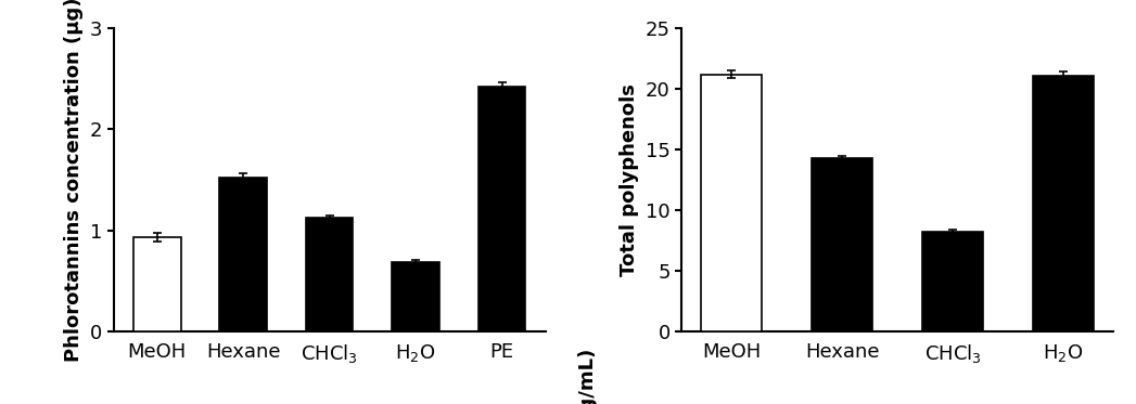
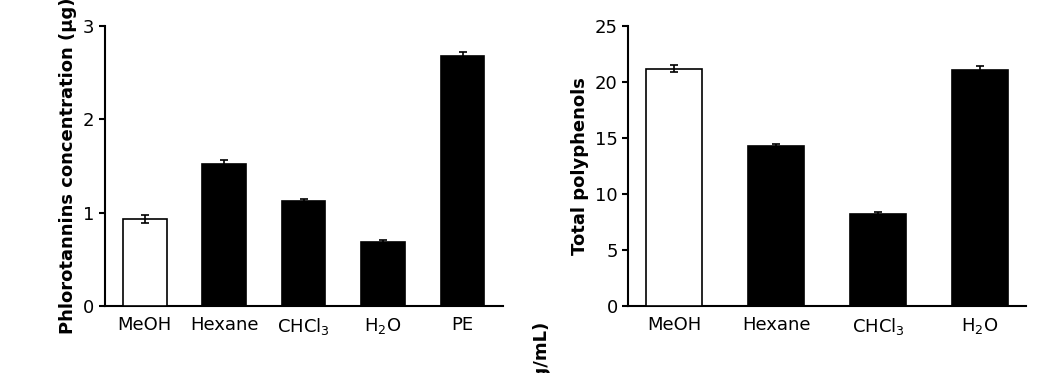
PE: 2.42 -> 2.68
